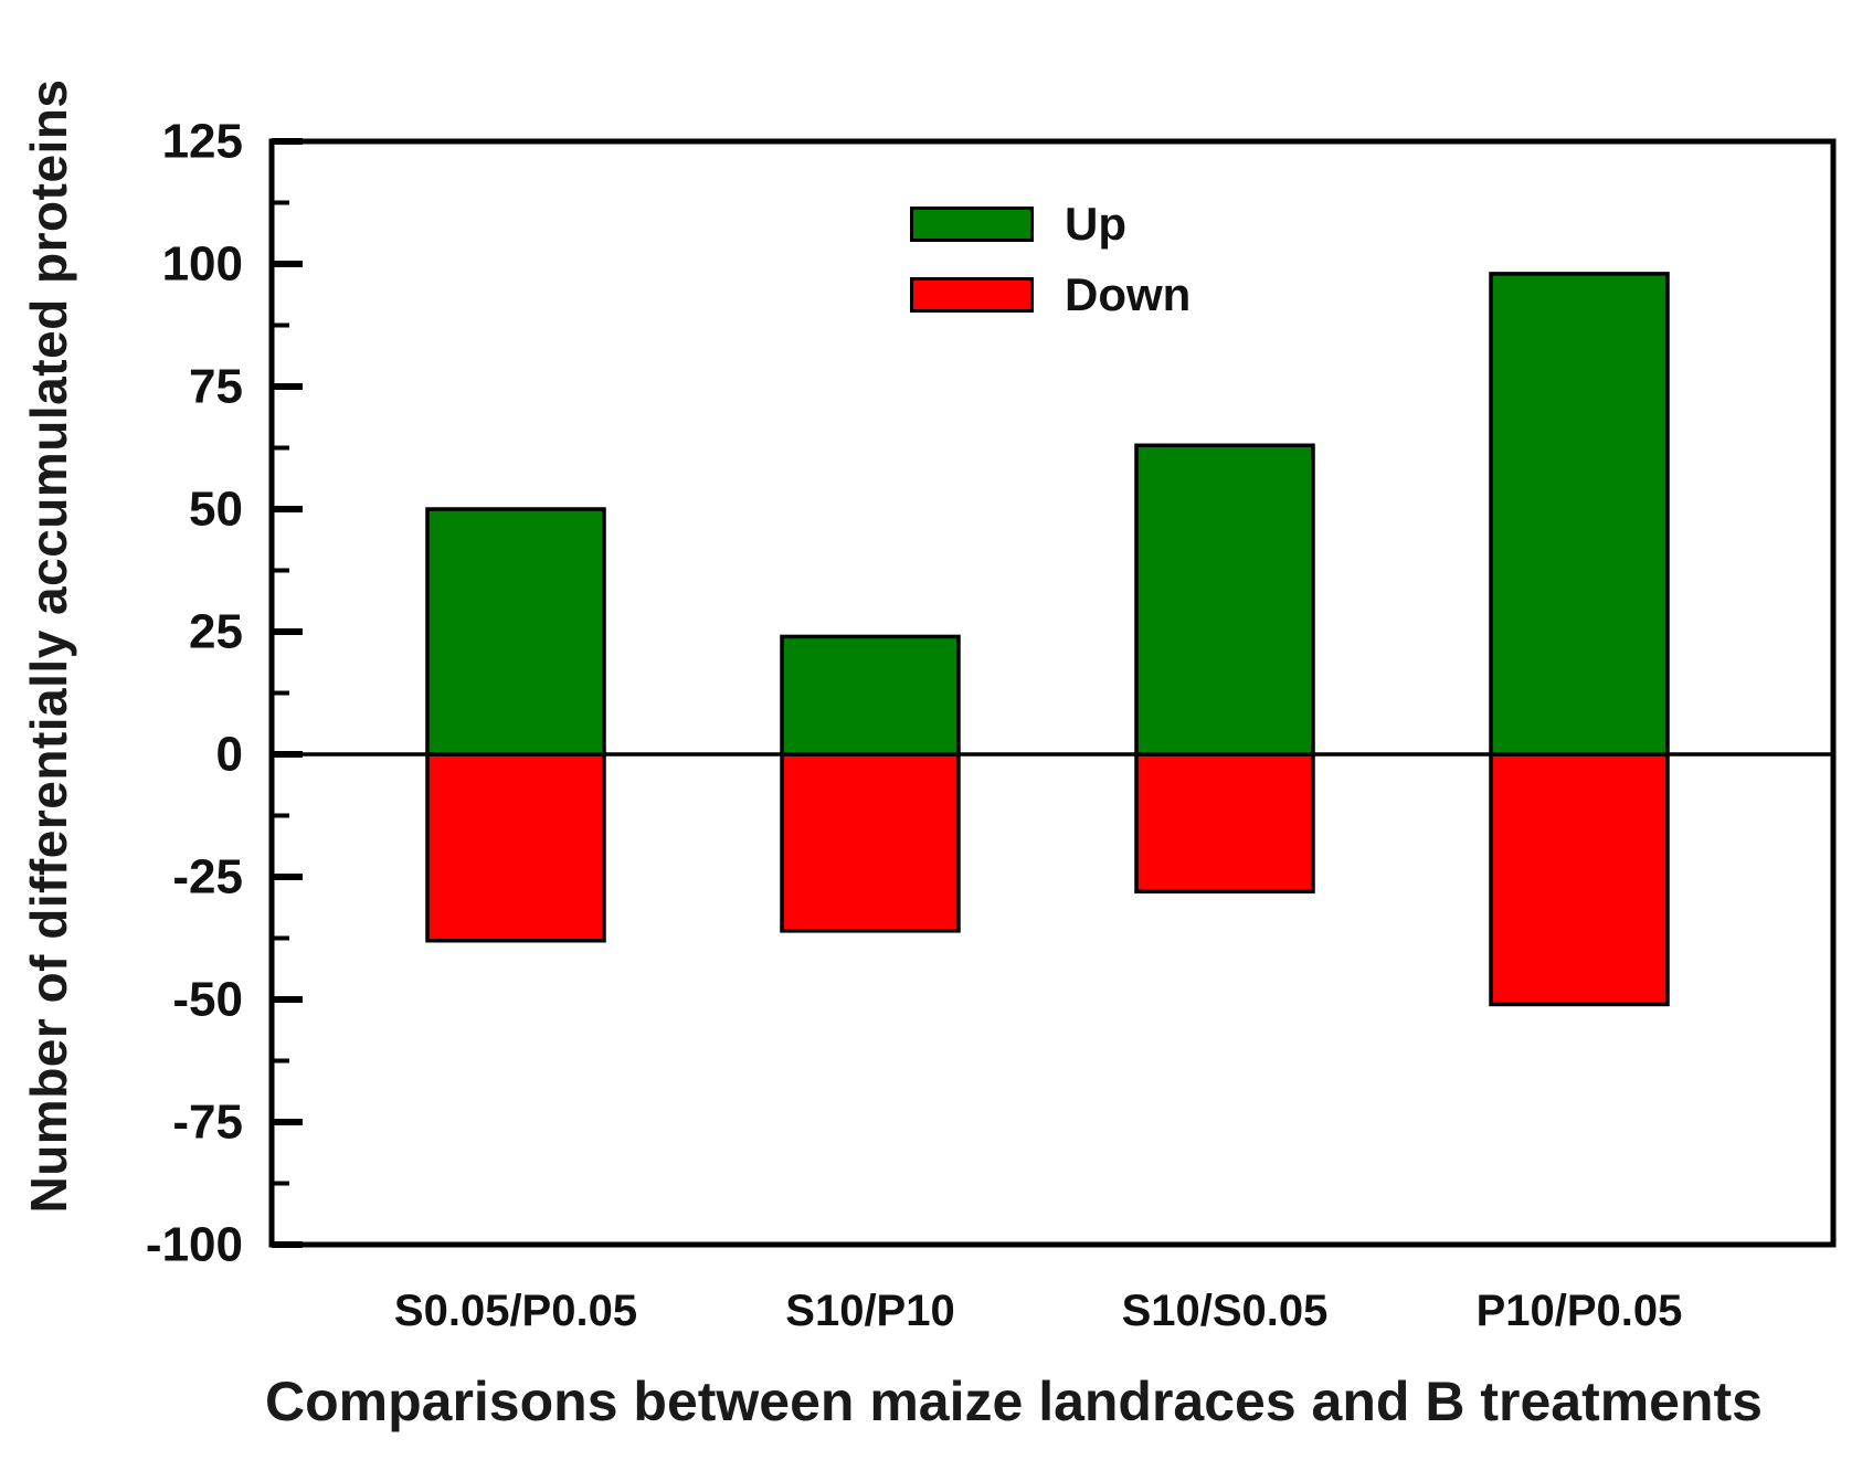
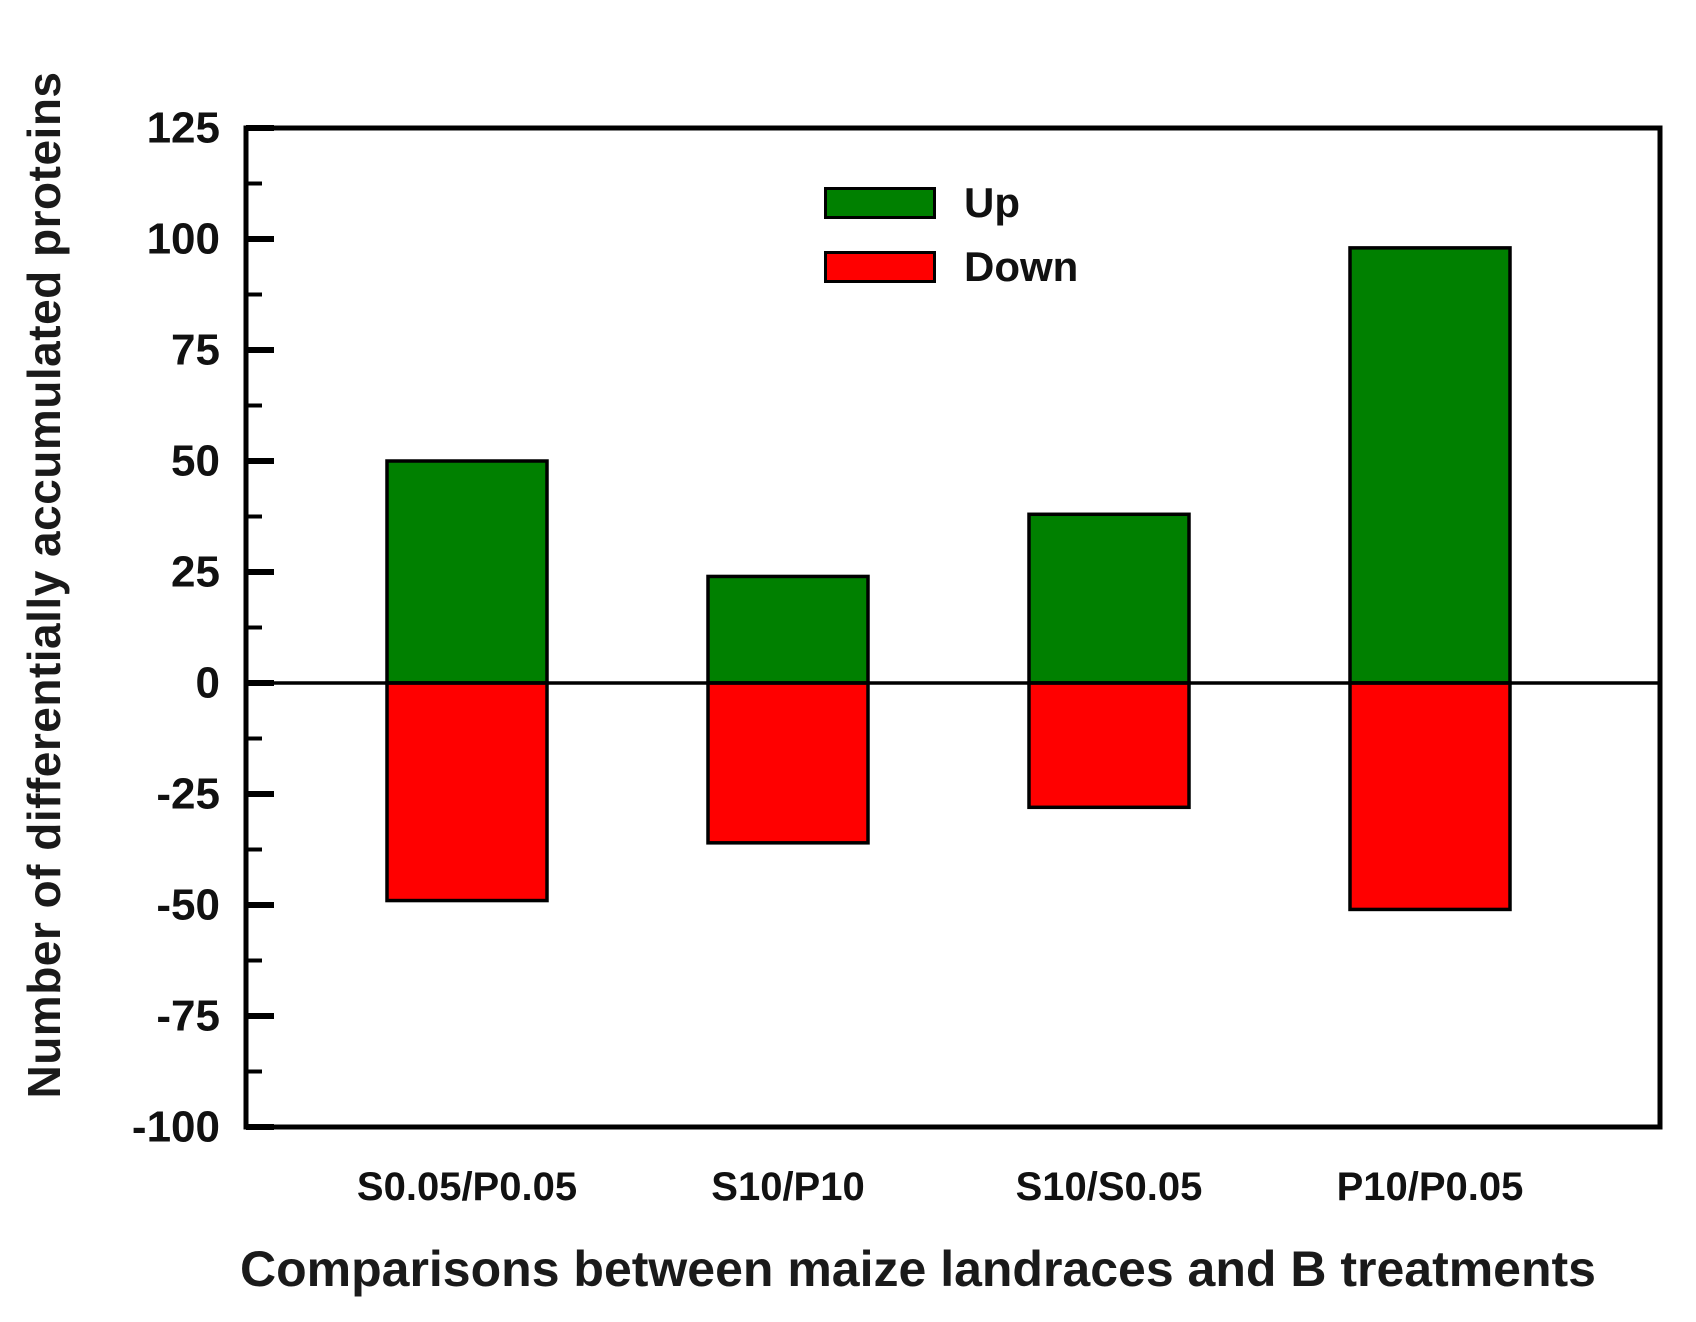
Down/S0.05/P0.05: -38 -> -49
Up/S10/S0.05: 63 -> 38
